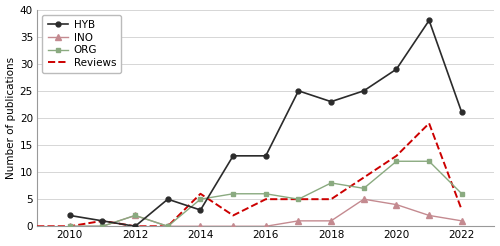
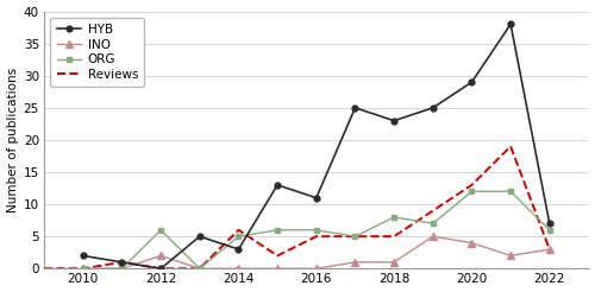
ORG/2012: 2 -> 6
HYB/2016: 13 -> 11
HYB/2022: 21 -> 7
INO/2022: 1 -> 3
